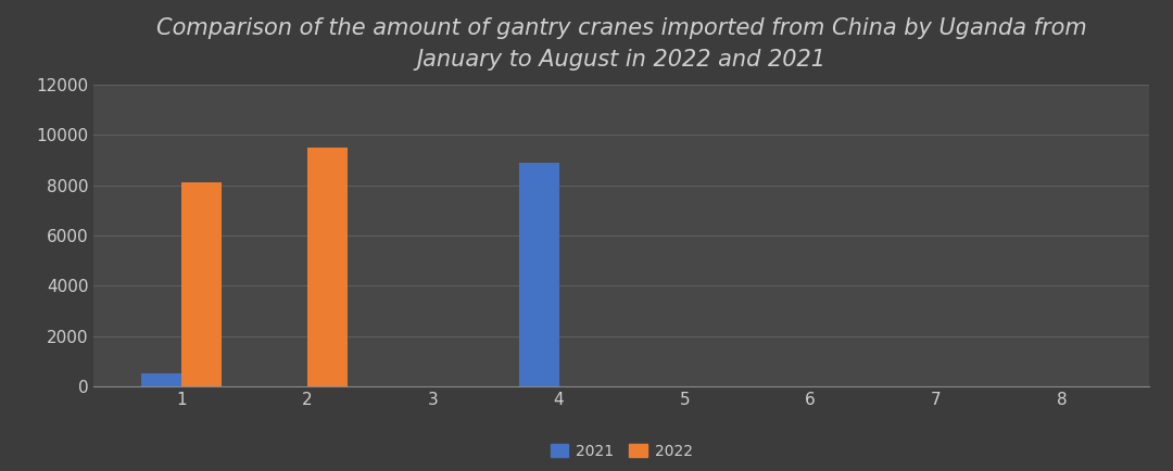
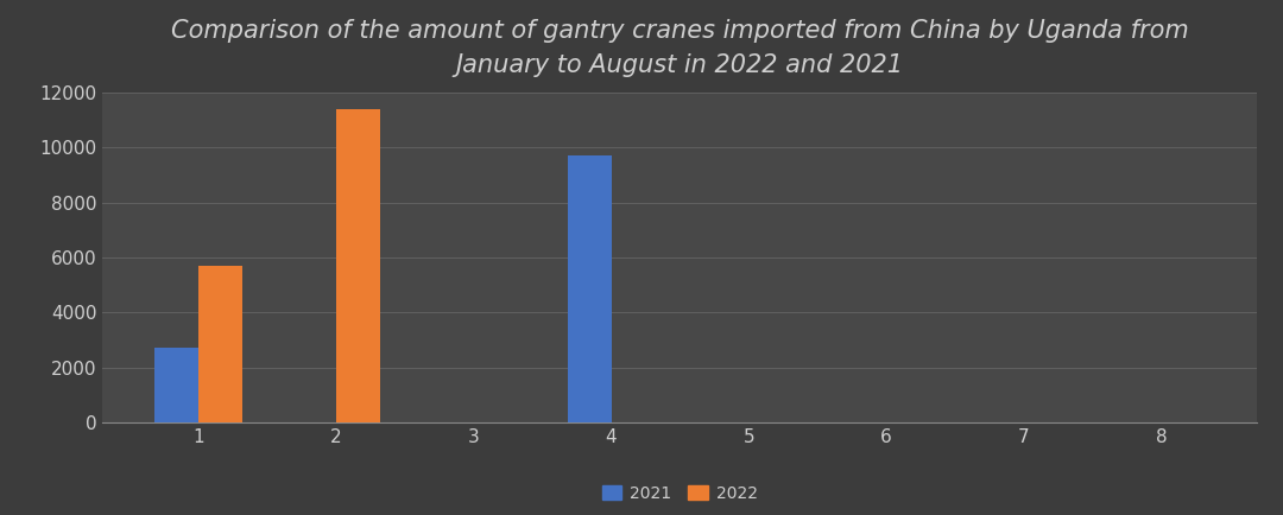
2021/1: 500 -> 2700
2022/1: 8100 -> 5700
2022/2: 9500 -> 11400
2021/4: 8900 -> 9700
